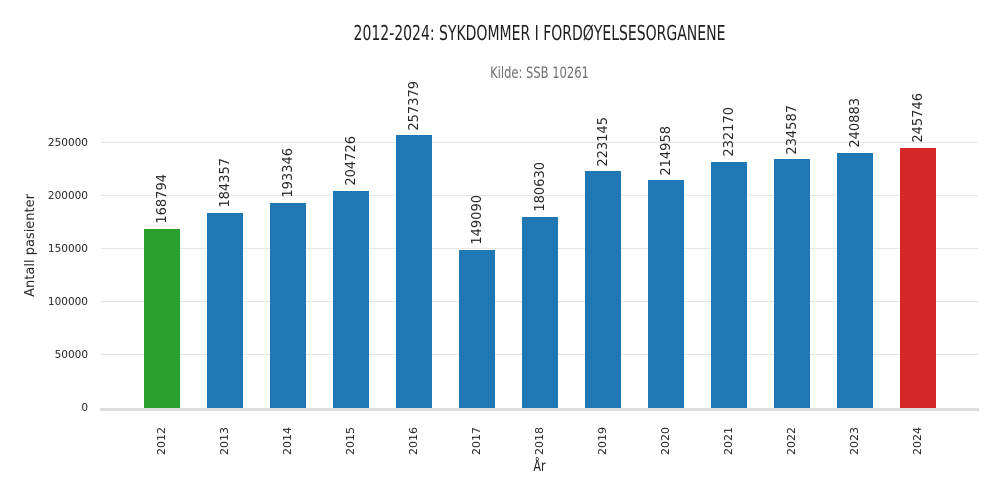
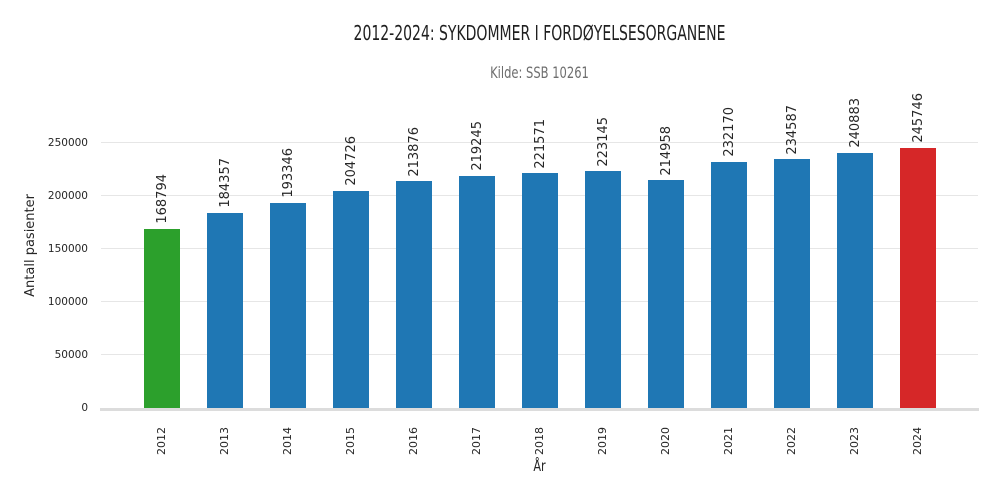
2016: 257379 -> 213876
2017: 149090 -> 219245
2018: 180630 -> 221571
